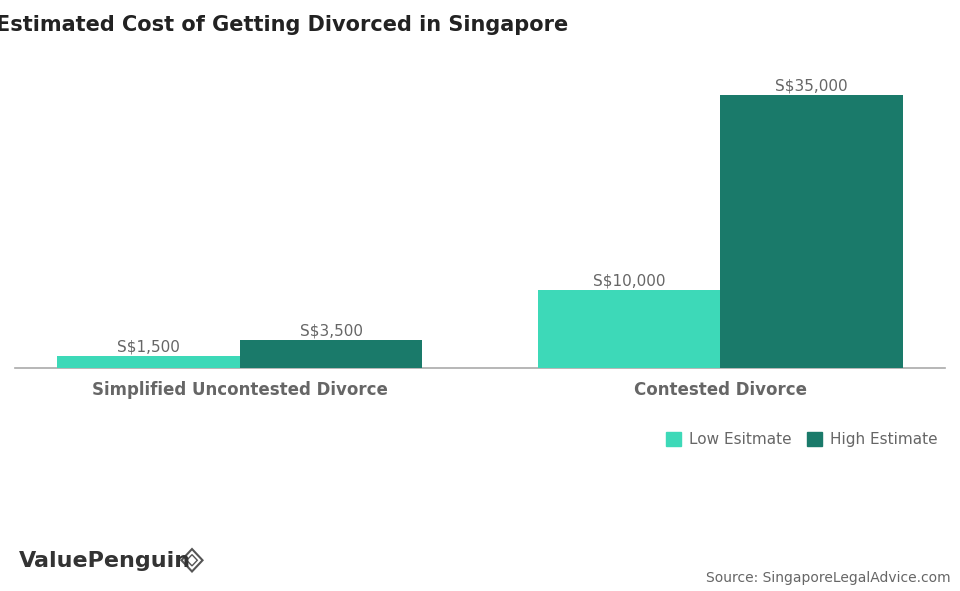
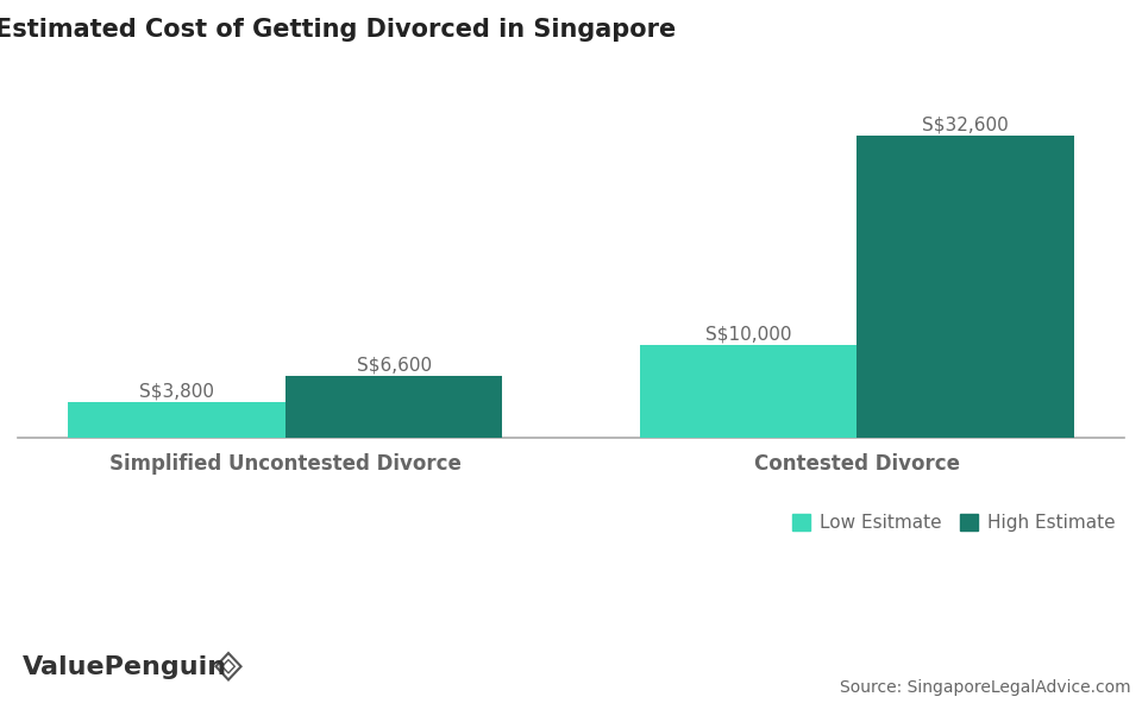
Low Esitmate/Simplified Uncontested Divorce: S$1,500 -> S$3,800
High Estimate/Simplified Uncontested Divorce: S$3,500 -> S$6,600
High Estimate/Contested Divorce: S$35,000 -> S$32,600
